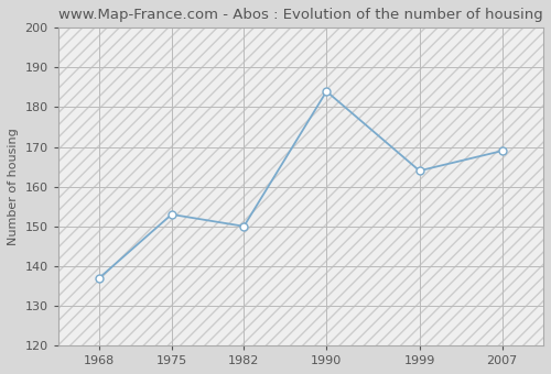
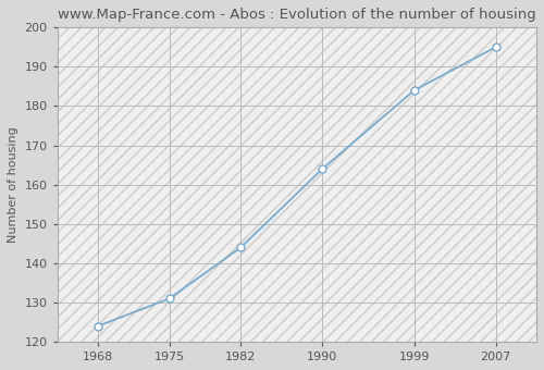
1968: 137 -> 124
1975: 153 -> 131
1982: 150 -> 144
1990: 184 -> 164
1999: 164 -> 184
2007: 169 -> 195
